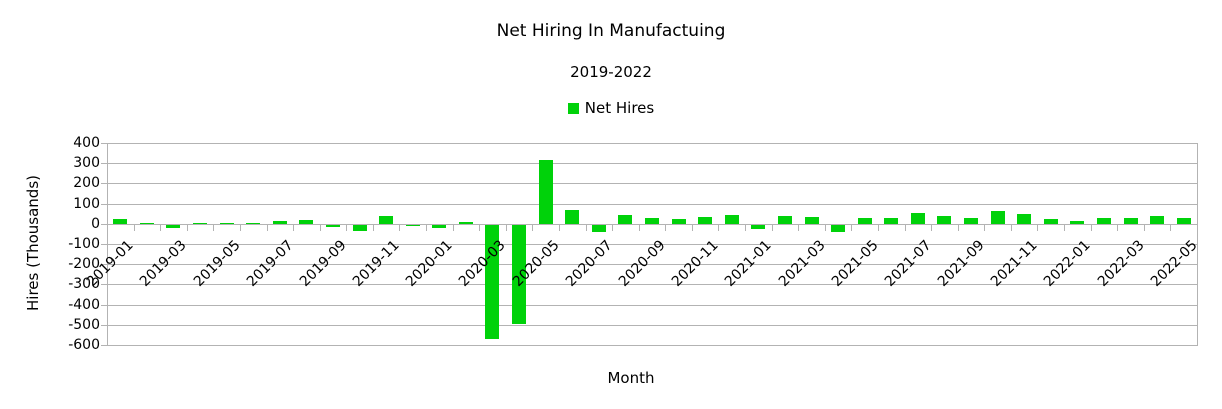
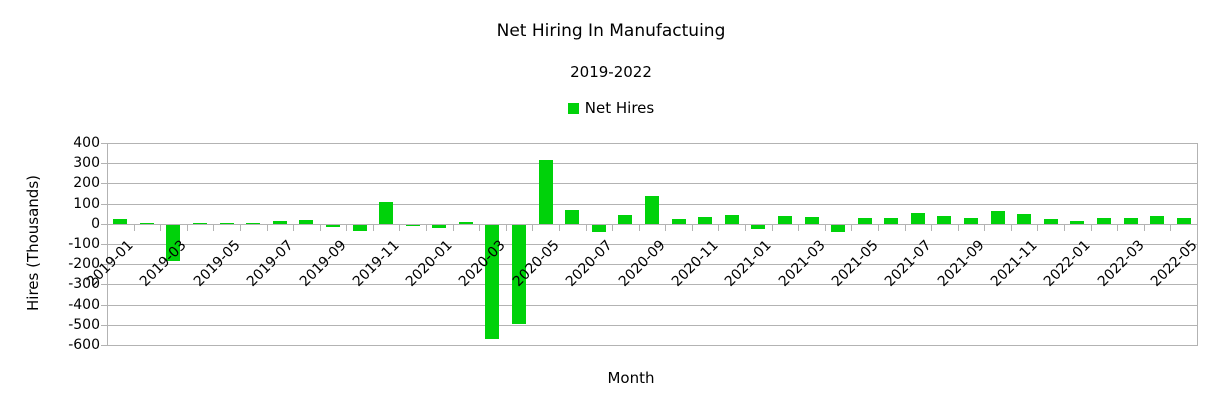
2019-03: -20 -> -180
2019-11: 40 -> 110
2020-09: 30 -> 140
